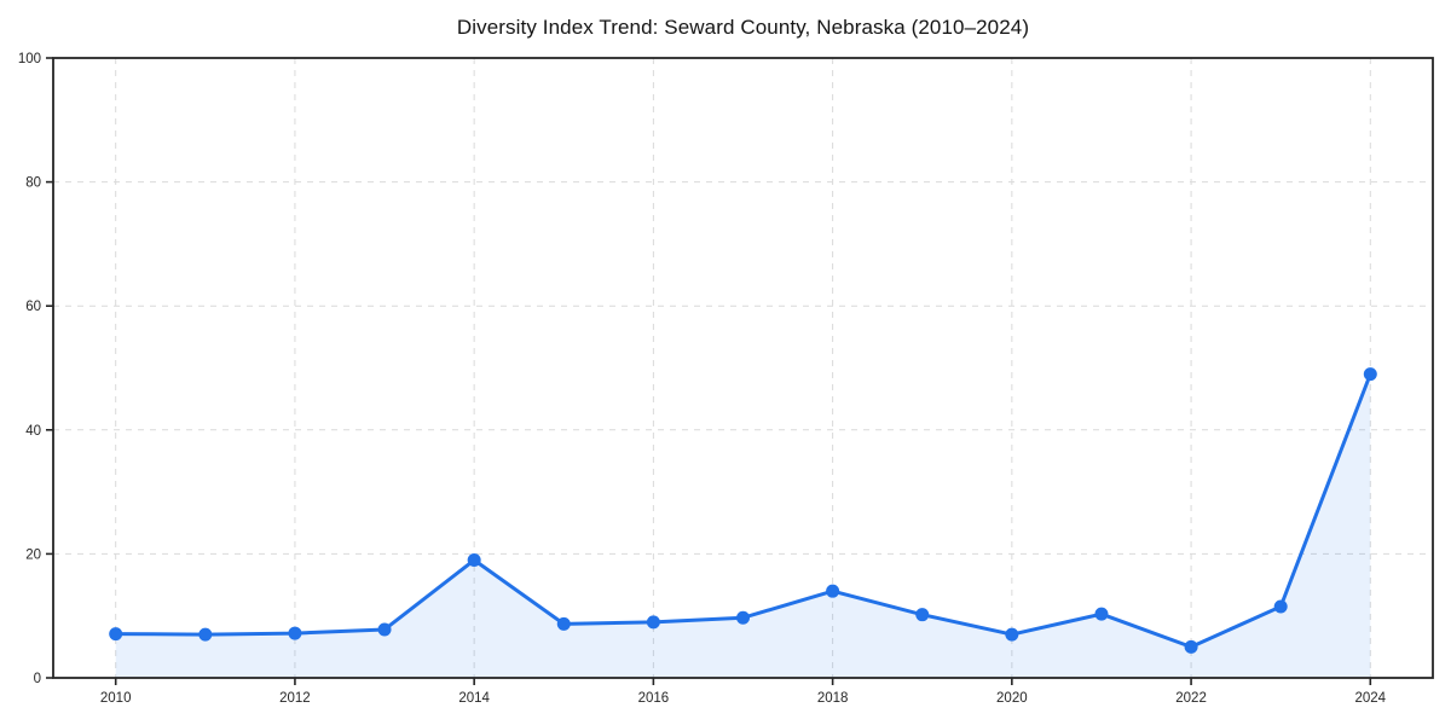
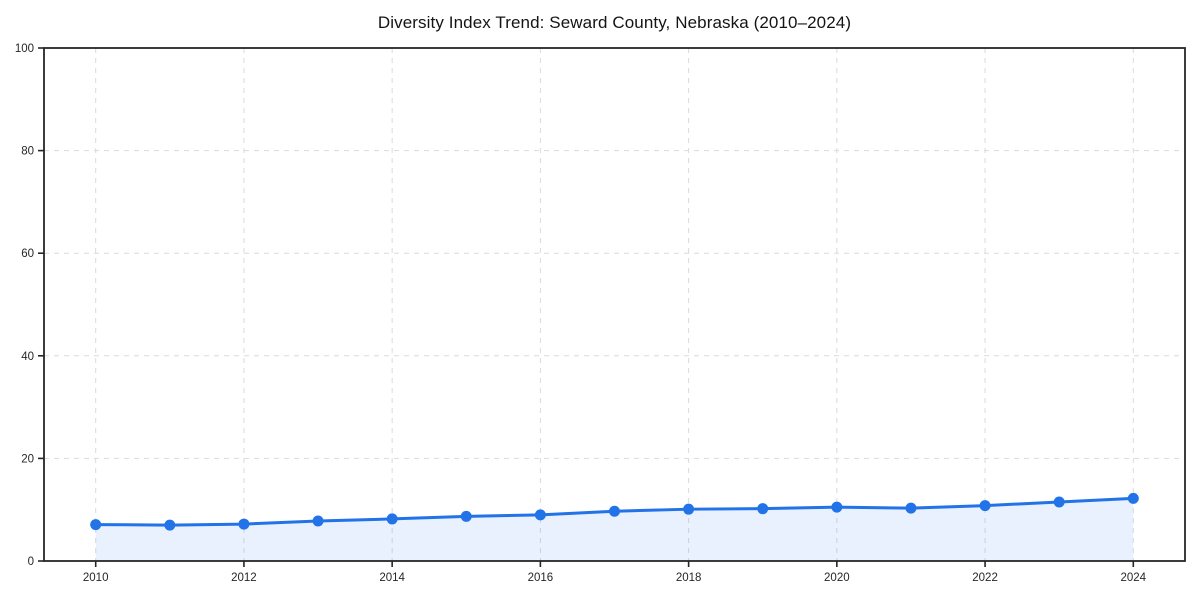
2014: 19 -> 8
2018: 14 -> 10
2020: 7 -> 10
2022: 5 -> 11
2024: 49 -> 12
